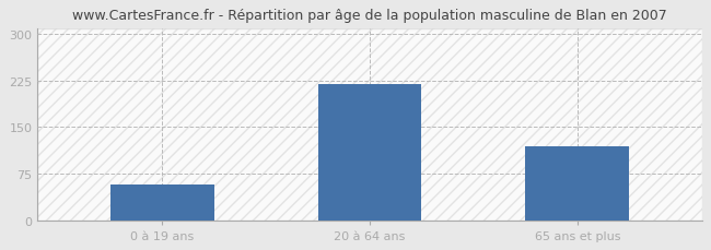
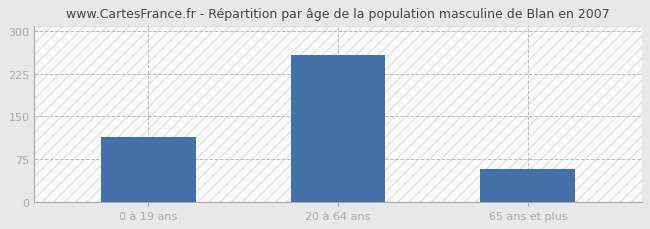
0 à 19 ans: 58 -> 113
20 à 64 ans: 220 -> 258
65 ans et plus: 120 -> 57
